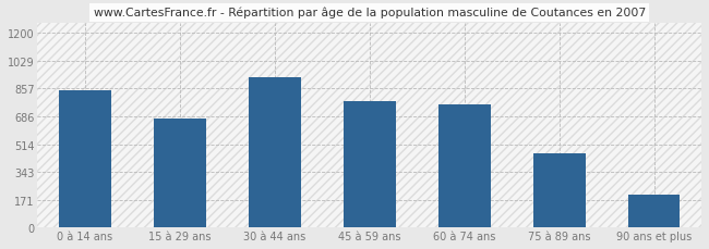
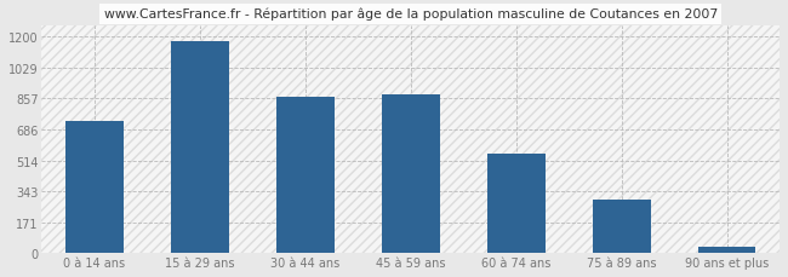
0 à 14 ans: 850 -> 730
15 à 29 ans: 670 -> 1180
30 à 44 ans: 930 -> 870
45 à 59 ans: 780 -> 880
60 à 74 ans: 760 -> 560
75 à 89 ans: 460 -> 300
90 ans et plus: 200 -> 40
